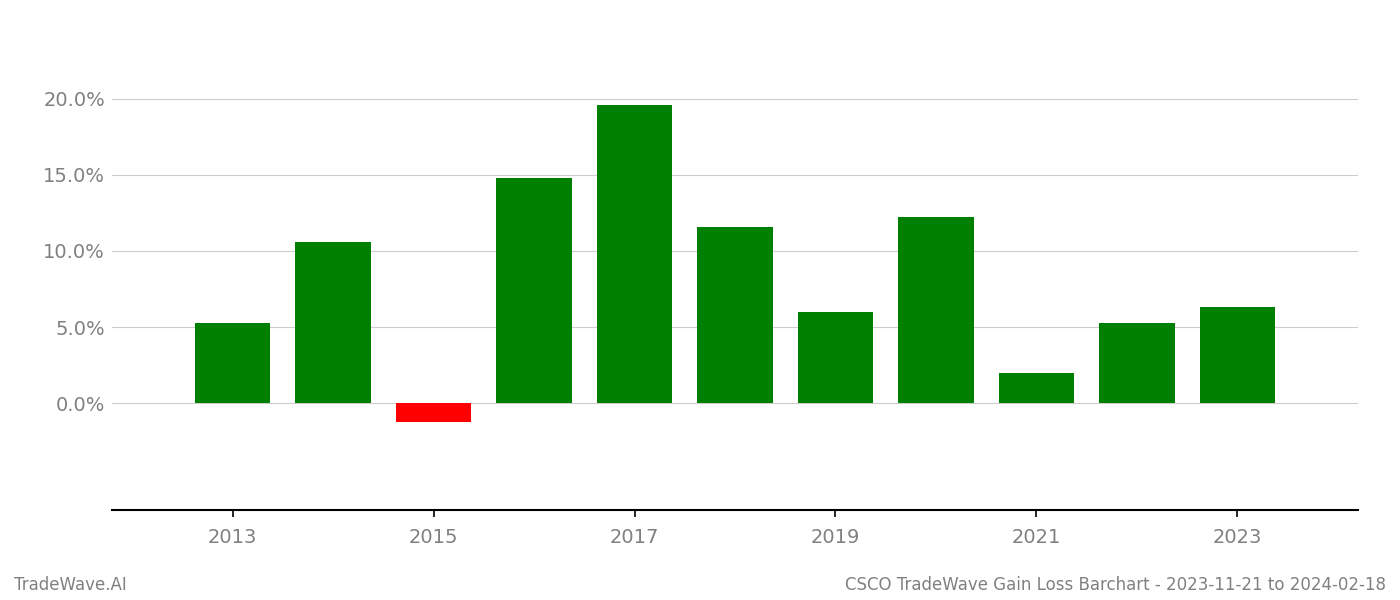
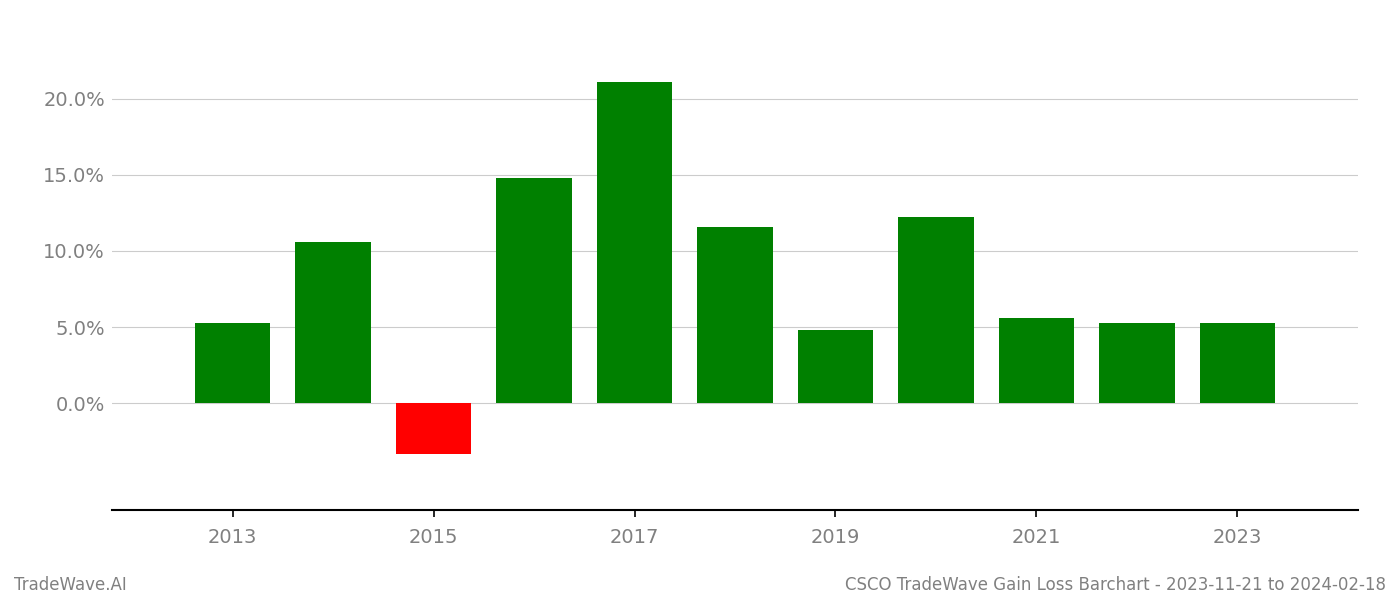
2015: -1.2% -> -3.3%
2017: 19.6% -> 21.1%
2019: 6.0% -> 4.8%
2021: 2.0% -> 5.6%
2023: 6.3% -> 5.3%
